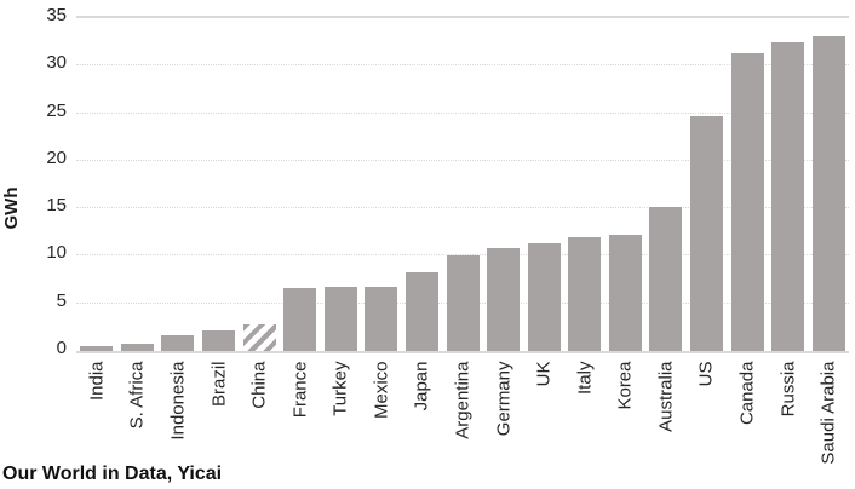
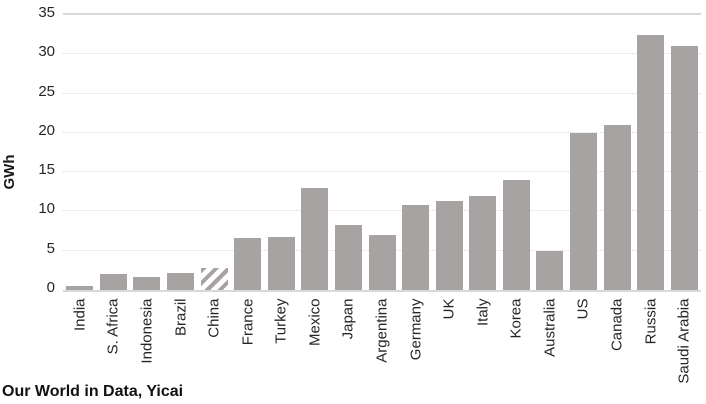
S. Africa: 1 -> 2
Mexico: 7 -> 13
Argentina: 10 -> 7
Korea: 12 -> 14
Australia: 15 -> 5
US: 25 -> 20
Canada: 31 -> 21
Saudi Arabia: 33 -> 31
